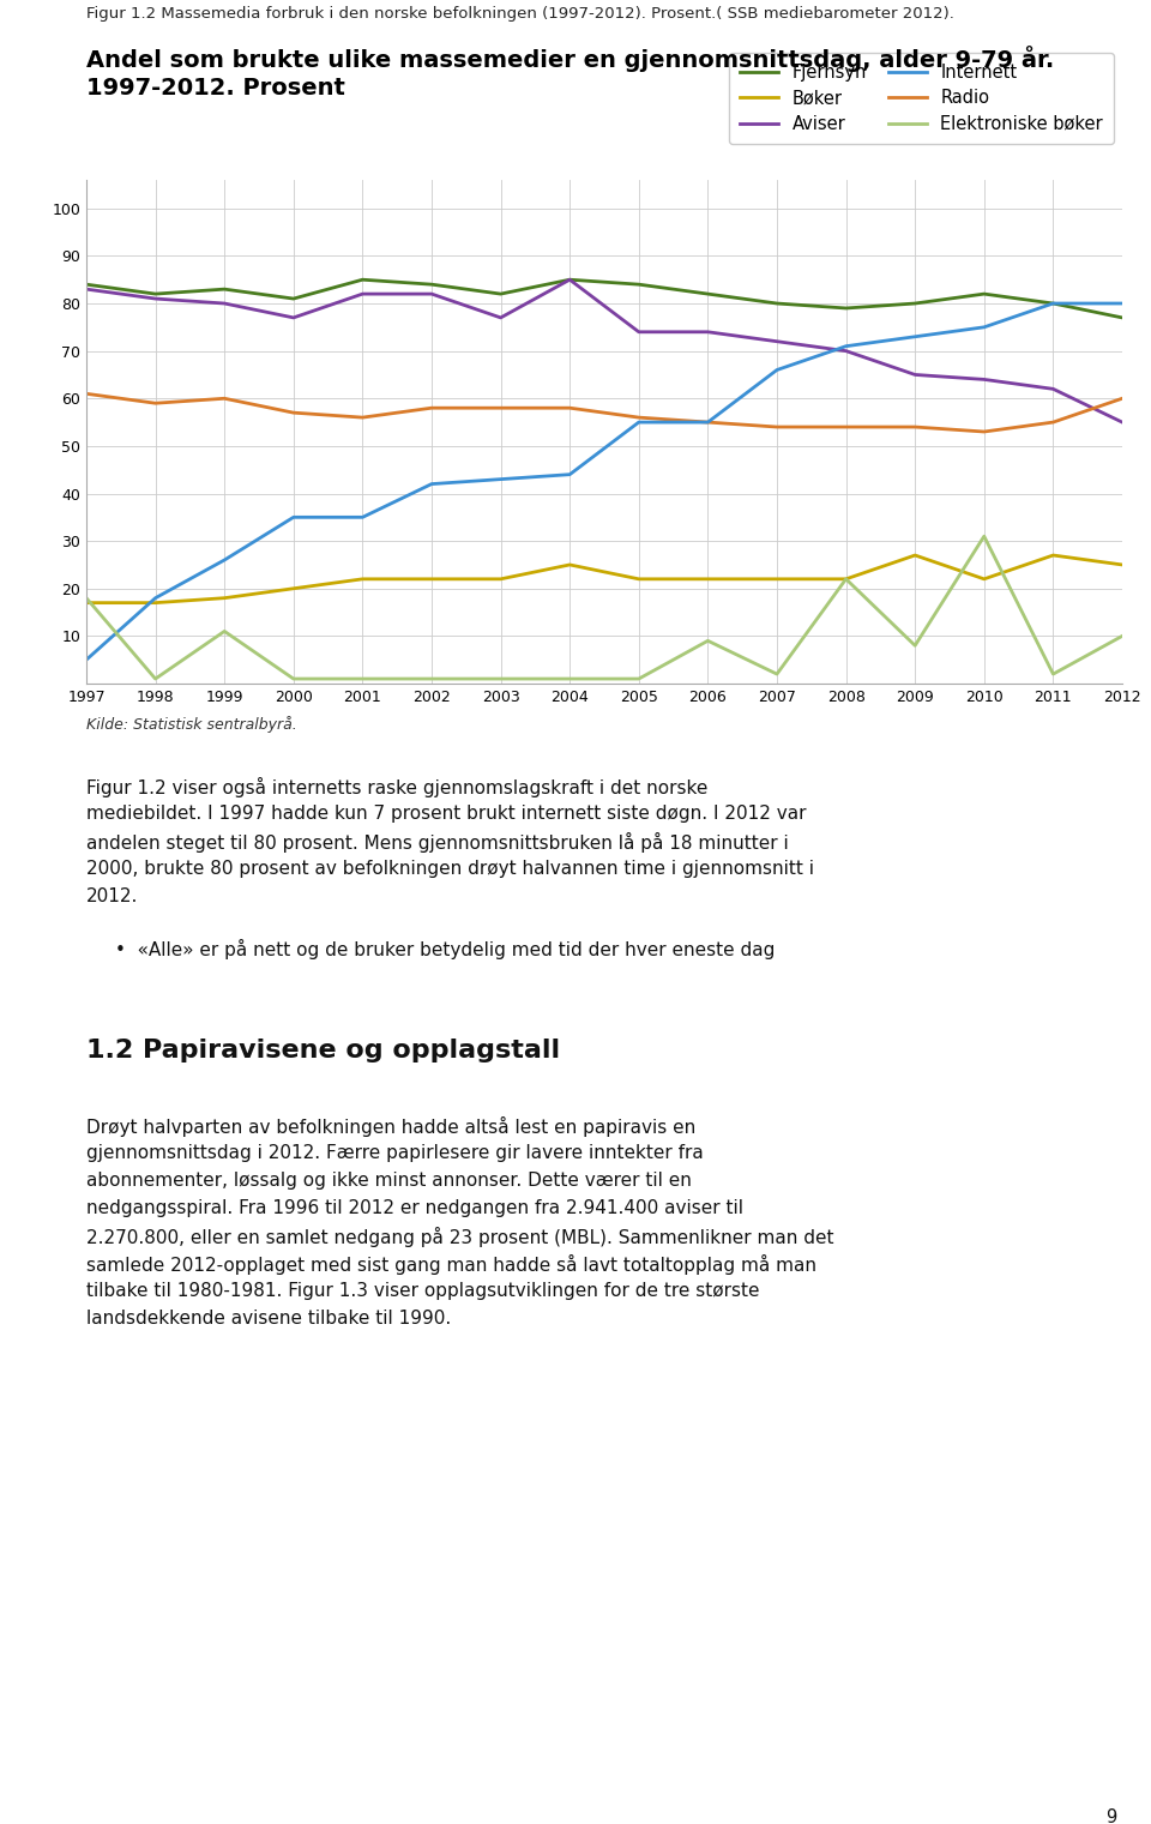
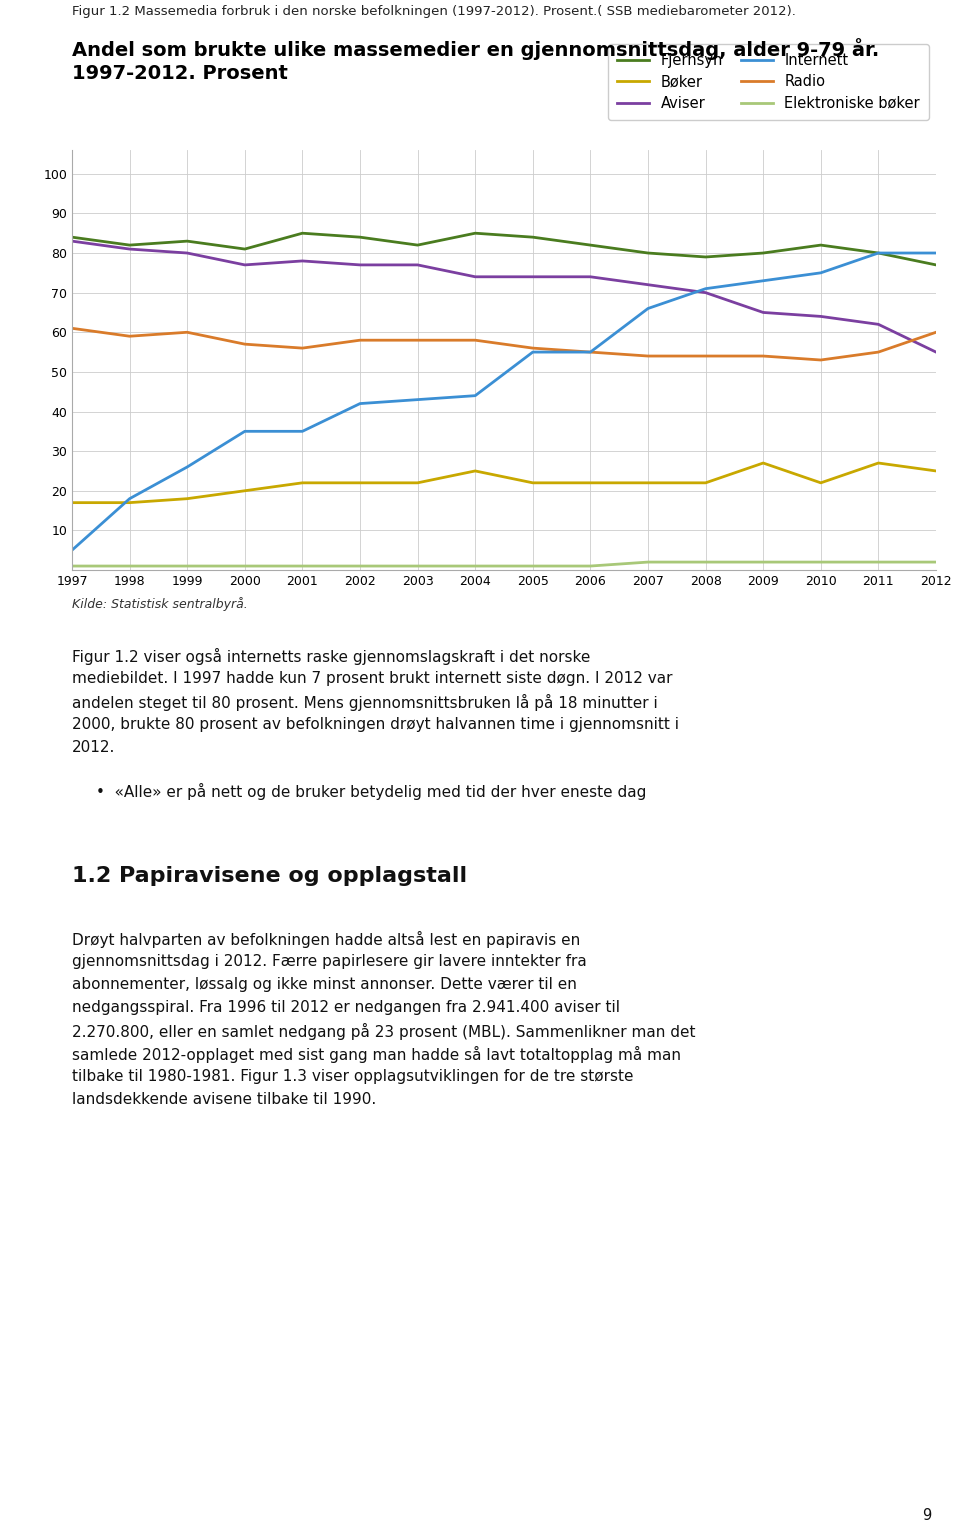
Elektroniske bøker/1997: 18 -> 1
Elektroniske bøker/1999: 11 -> 1
Aviser/2001: 82 -> 78
Aviser/2002: 82 -> 77
Aviser/2004: 85 -> 74
Elektroniske bøker/2006: 9 -> 1
Elektroniske bøker/2008: 22 -> 2
Elektroniske bøker/2009: 8 -> 2
Elektroniske bøker/2010: 31 -> 2
Elektroniske bøker/2012: 10 -> 2
